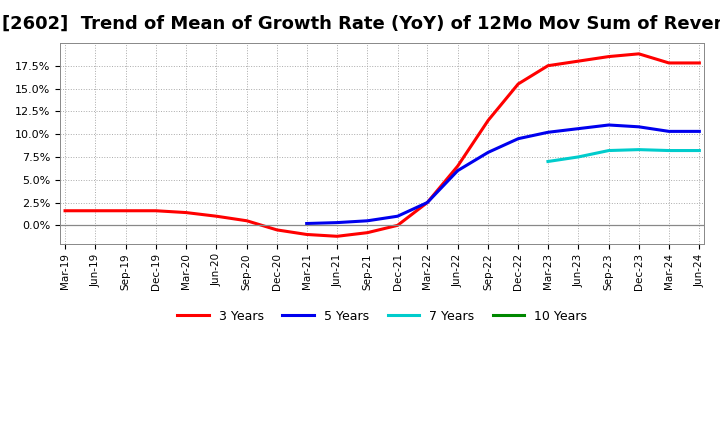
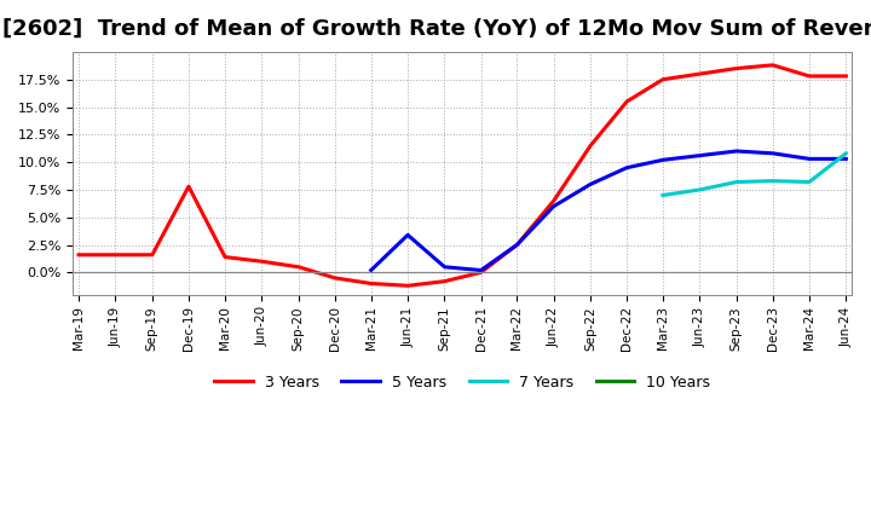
3 Years/Dec-19: 1.6% -> 7.8%
5 Years/Jun-21: 0.3% -> 3.4%
5 Years/Dec-21: 1.0% -> 0.2%
7 Years/Jun-24: 8.2% -> 10.8%
